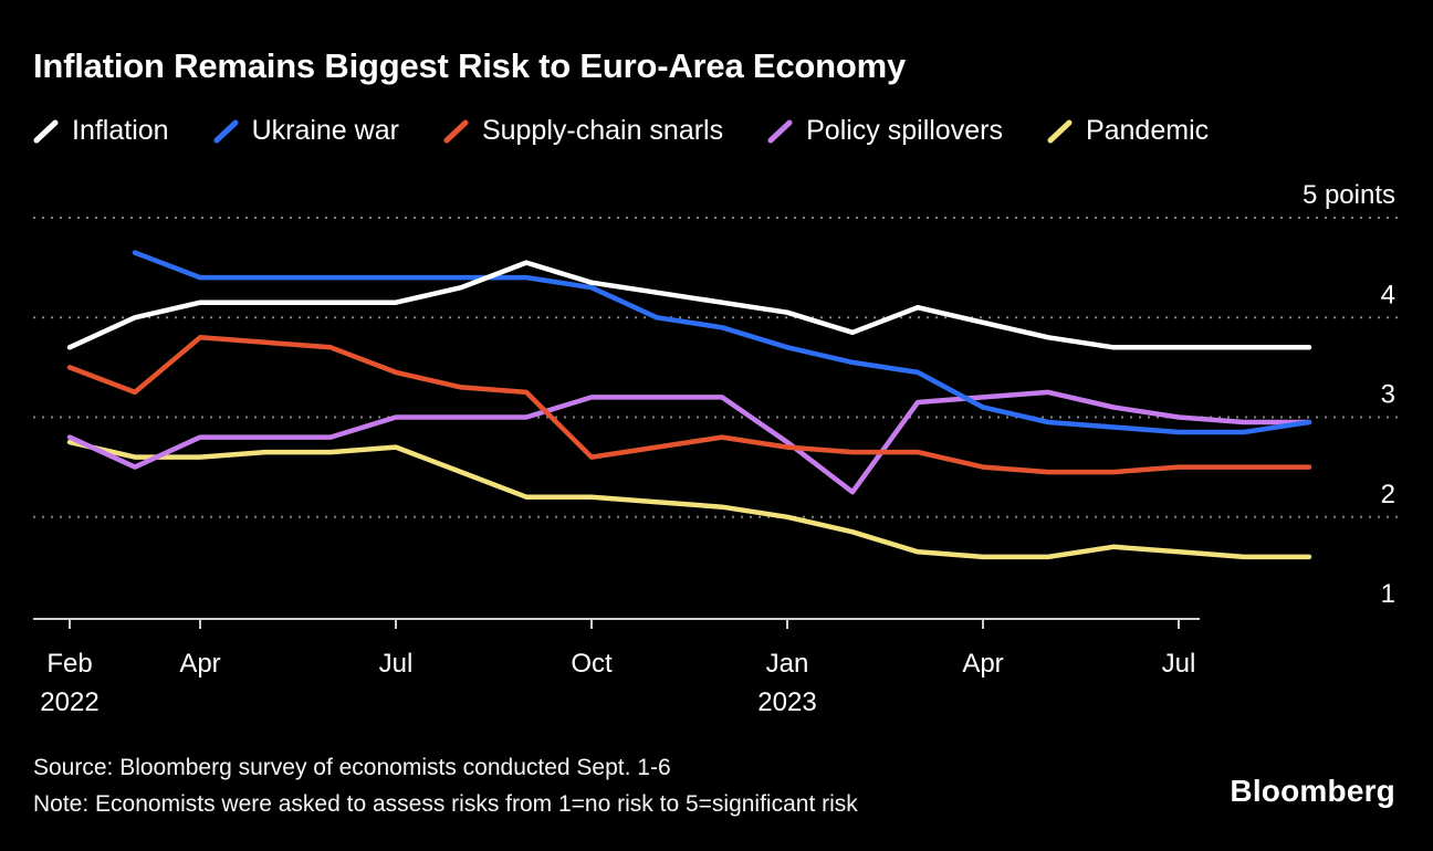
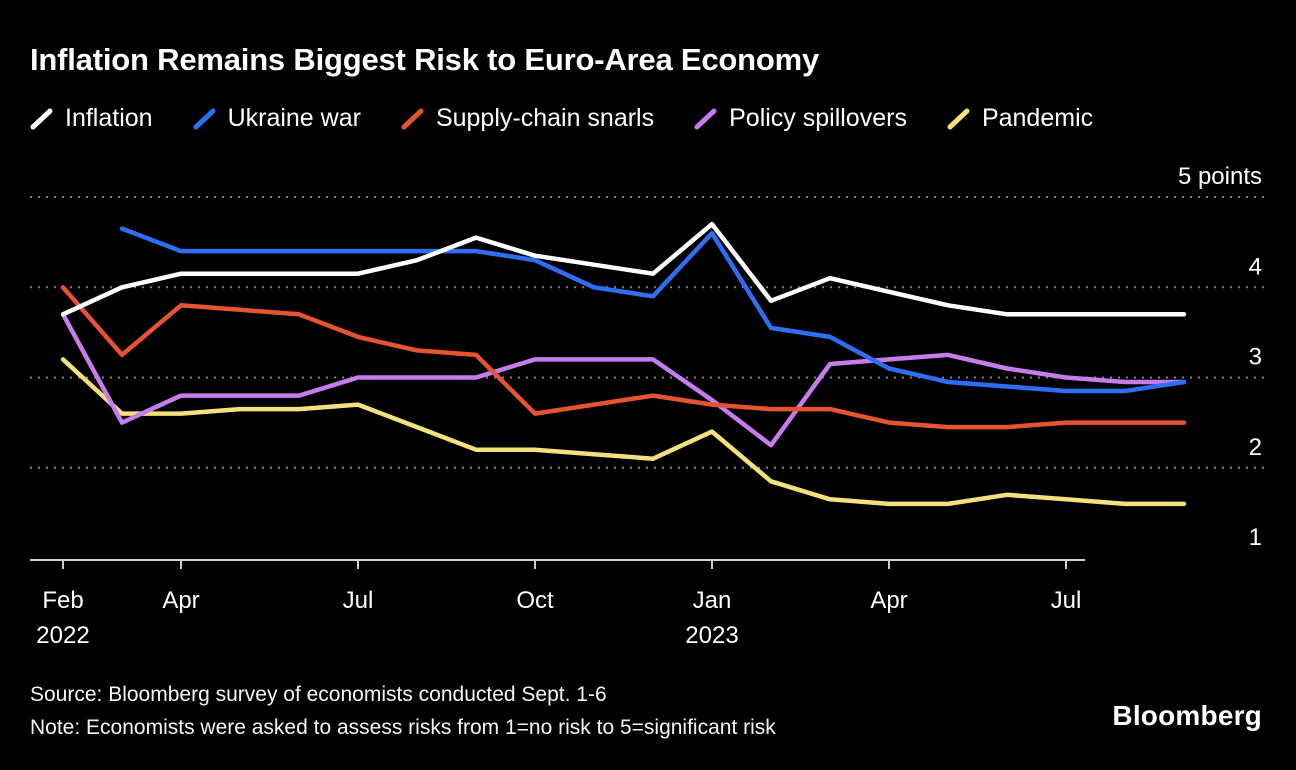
Supply-chain snarls/Feb 2022: 3.5 -> 4.0
Policy spillovers/Feb 2022: 2.8 -> 3.7
Pandemic/Feb 2022: 2.8 -> 3.2
Inflation/Jan 2023: 4.0 -> 4.7
Ukraine war/Jan 2023: 3.7 -> 4.6
Pandemic/Jan 2023: 2.0 -> 2.4
